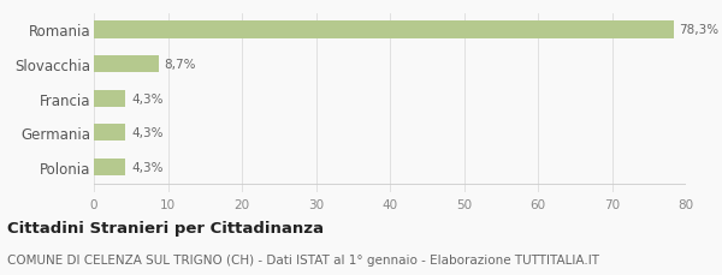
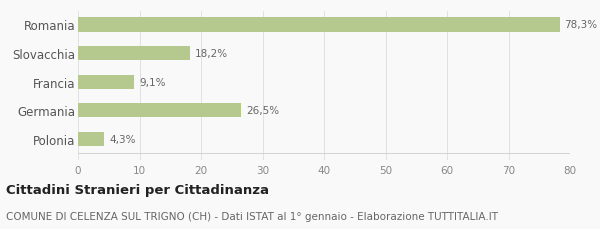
Slovacchia: 8,7% -> 18,2%
Francia: 4,3% -> 9,1%
Germania: 4,3% -> 26,5%
